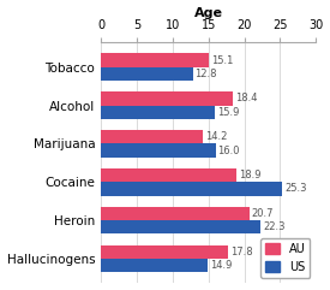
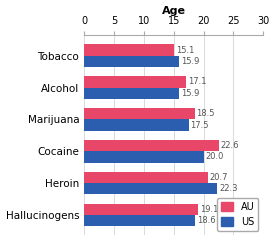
US/Tobacco: 12.8 -> 15.9
AU/Alcohol: 18.4 -> 17.1
AU/Marijuana: 14.2 -> 18.5
US/Marijuana: 16.0 -> 17.5
AU/Cocaine: 18.9 -> 22.6
US/Cocaine: 25.3 -> 20.0
AU/Hallucinogens: 17.8 -> 19.1
US/Hallucinogens: 14.9 -> 18.6
